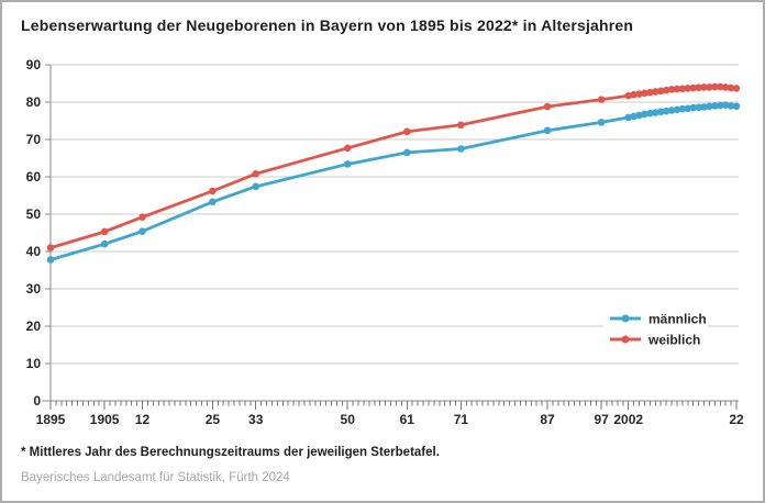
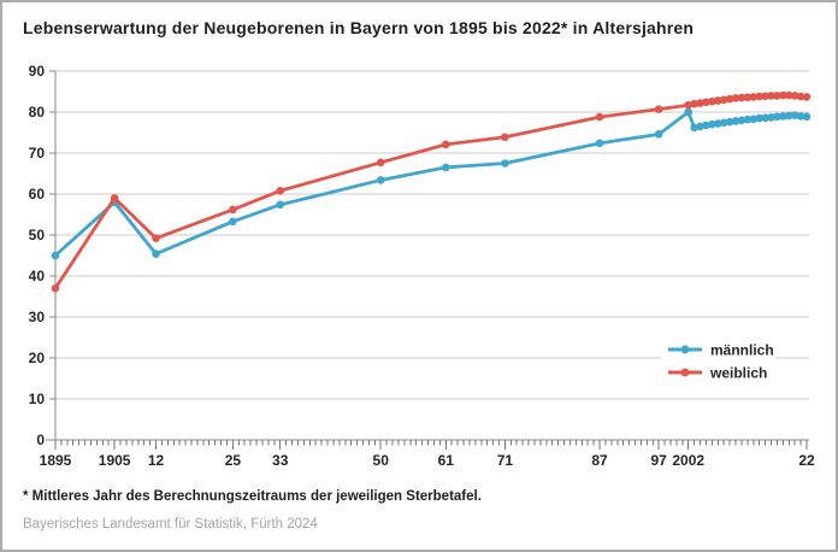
männlich/1895: 38 -> 45
weiblich/1895: 41 -> 37
männlich/1905: 42 -> 58
weiblich/1905: 45 -> 59
männlich/2002: 76 -> 80
